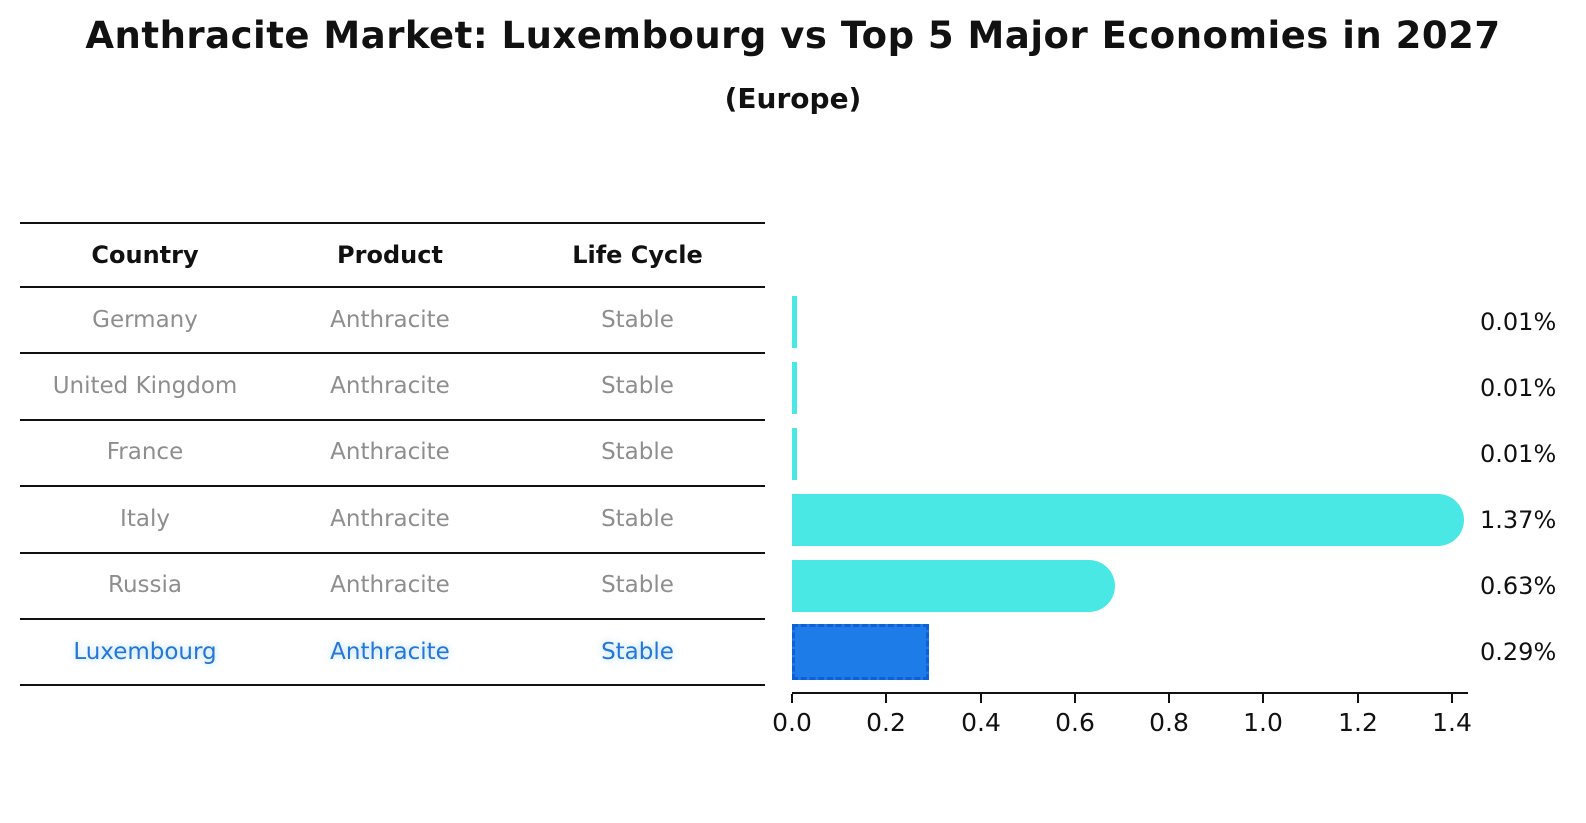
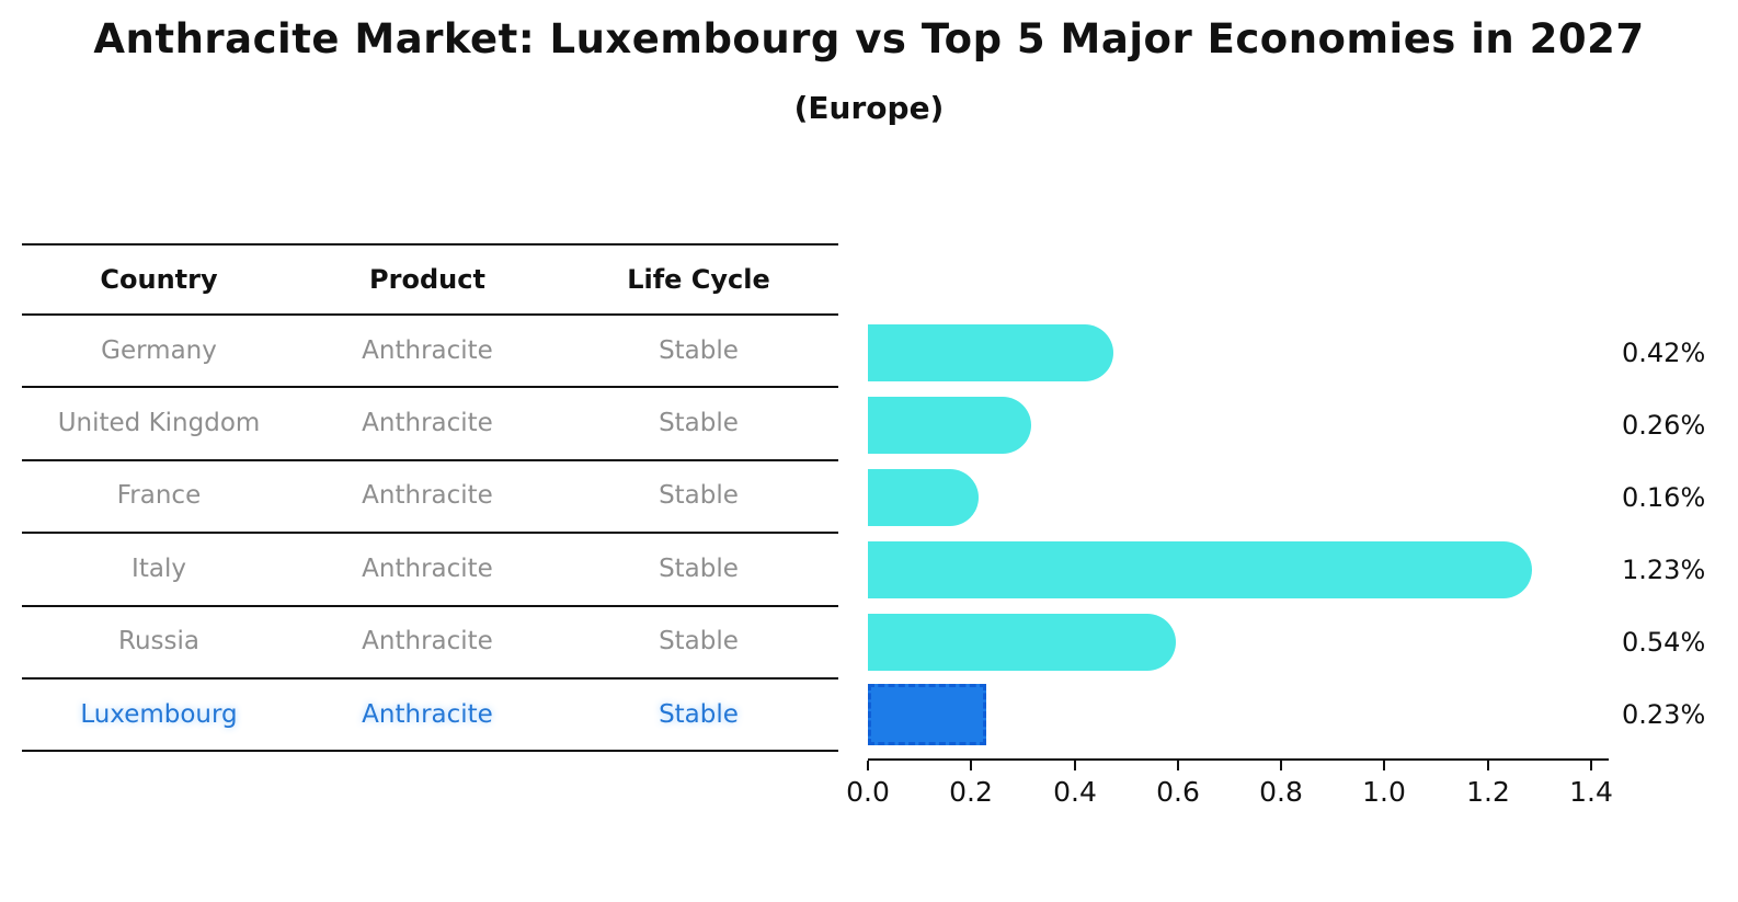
Germany: 0.01% -> 0.42%
United Kingdom: 0.01% -> 0.26%
France: 0.01% -> 0.16%
Italy: 1.37% -> 1.23%
Russia: 0.63% -> 0.54%
Luxembourg: 0.29% -> 0.23%
